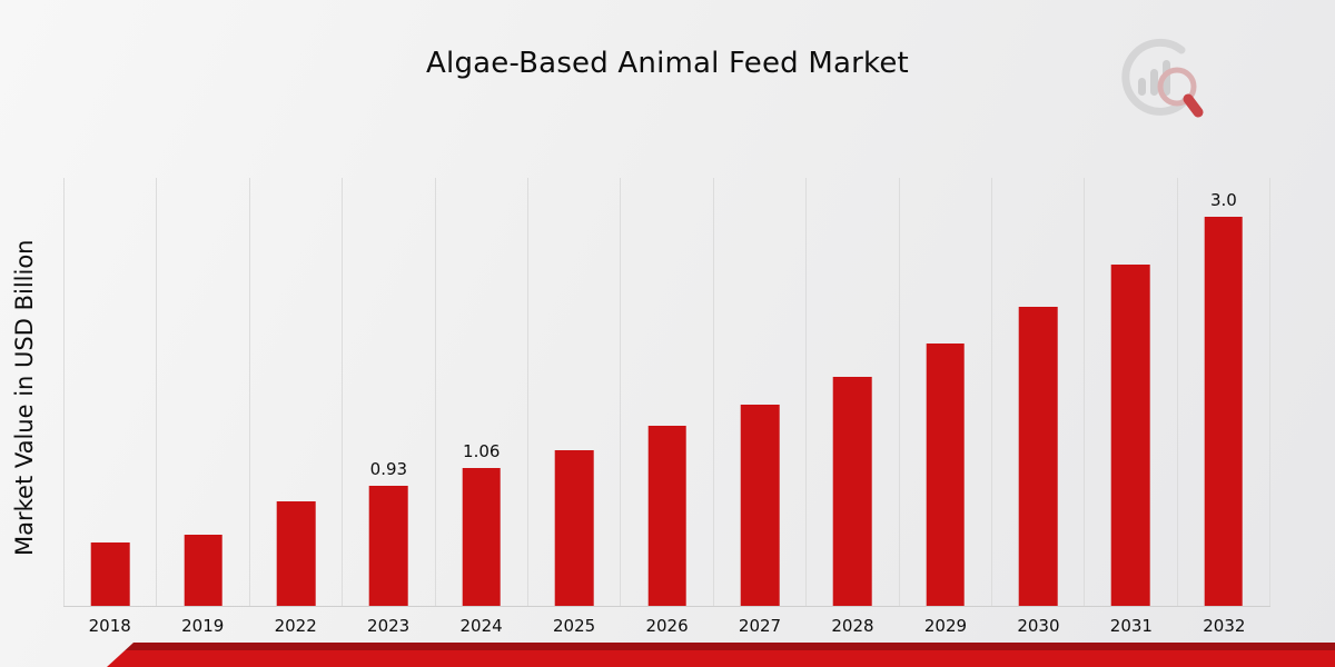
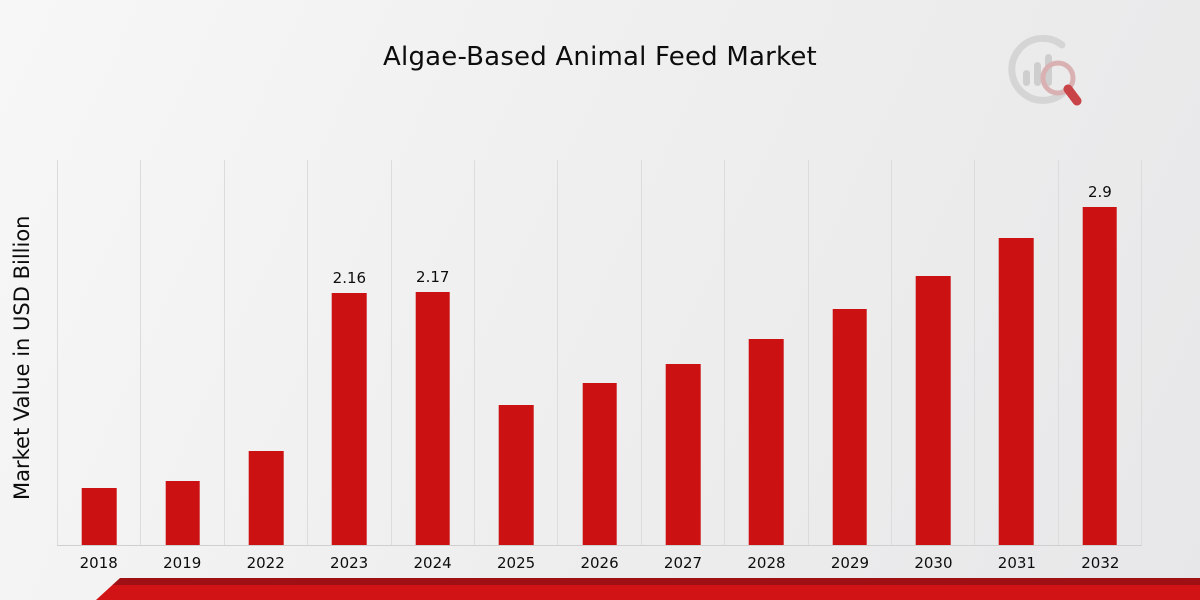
2023: 0.93 -> 2.16
2024: 1.06 -> 2.17
2032: 3.0 -> 2.9
